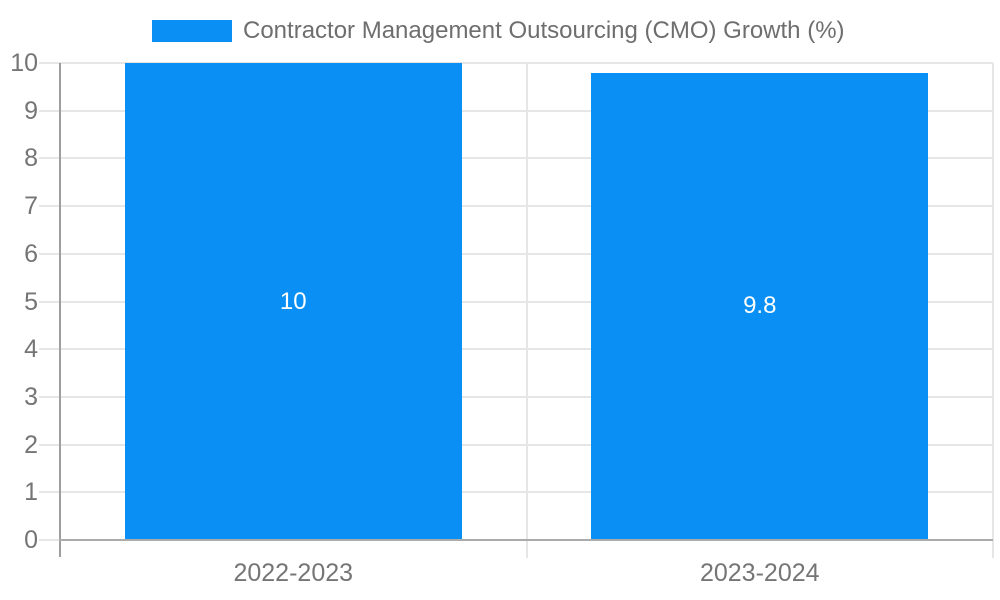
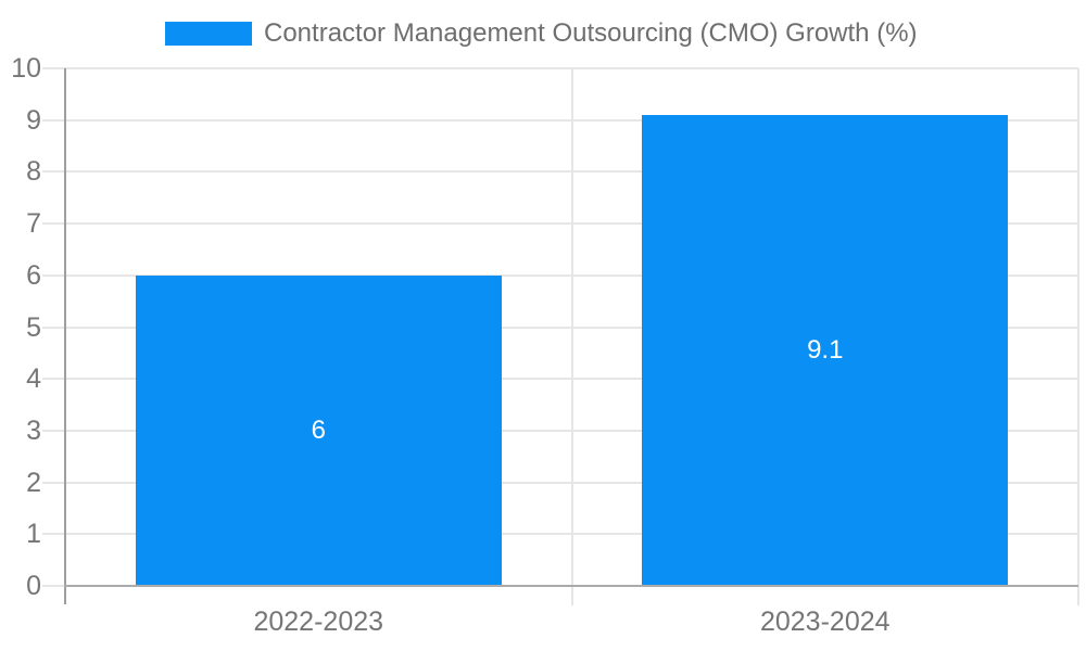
2022-2023: 10 -> 6
2023-2024: 9.8 -> 9.1
